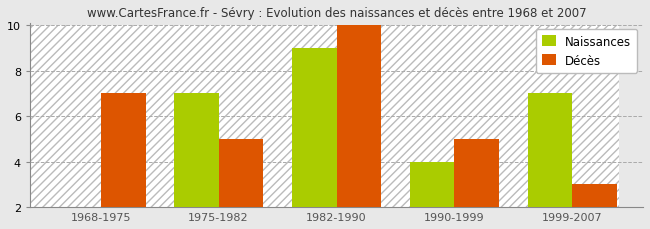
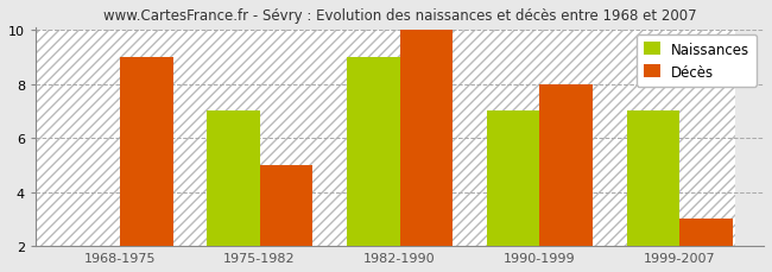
Décès/1968-1975: 7 -> 9
Naissances/1990-1999: 4 -> 7
Décès/1990-1999: 5 -> 8
